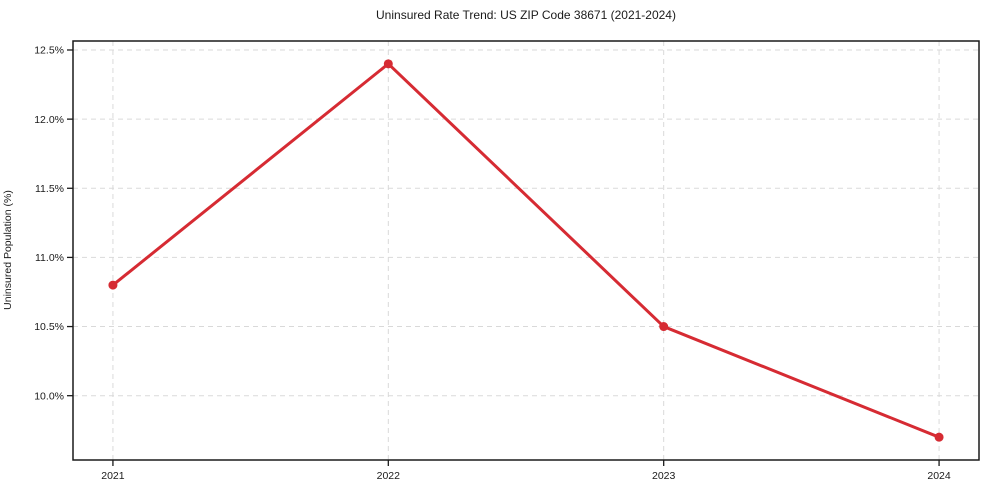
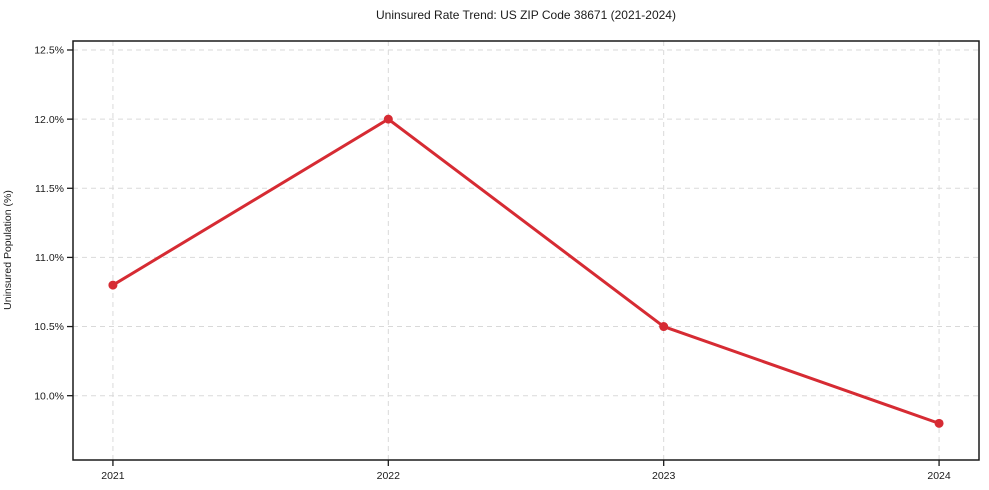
2022: 12.4% -> 12.0%
2024: 9.7% -> 9.8%
